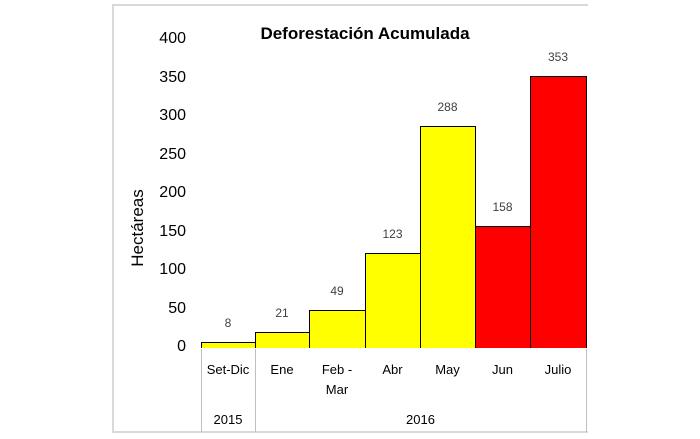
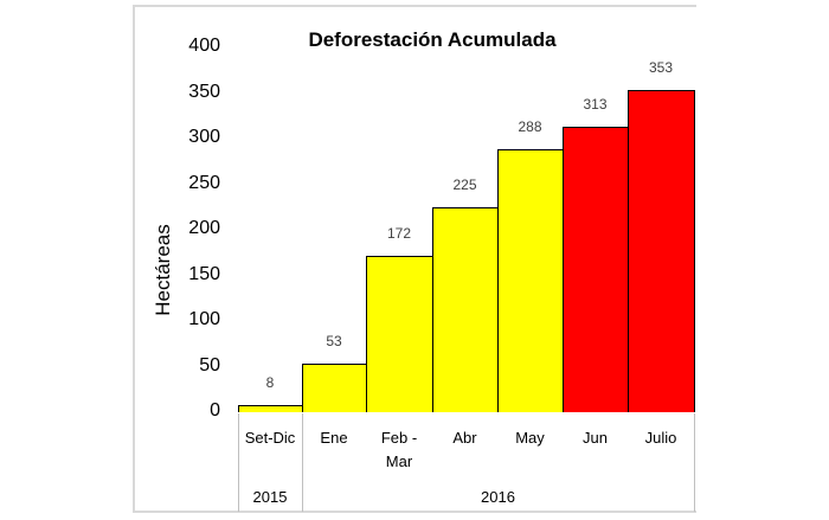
Ene: 21 -> 53
Feb - Mar: 49 -> 172
Abr: 123 -> 225
Jun: 158 -> 313
